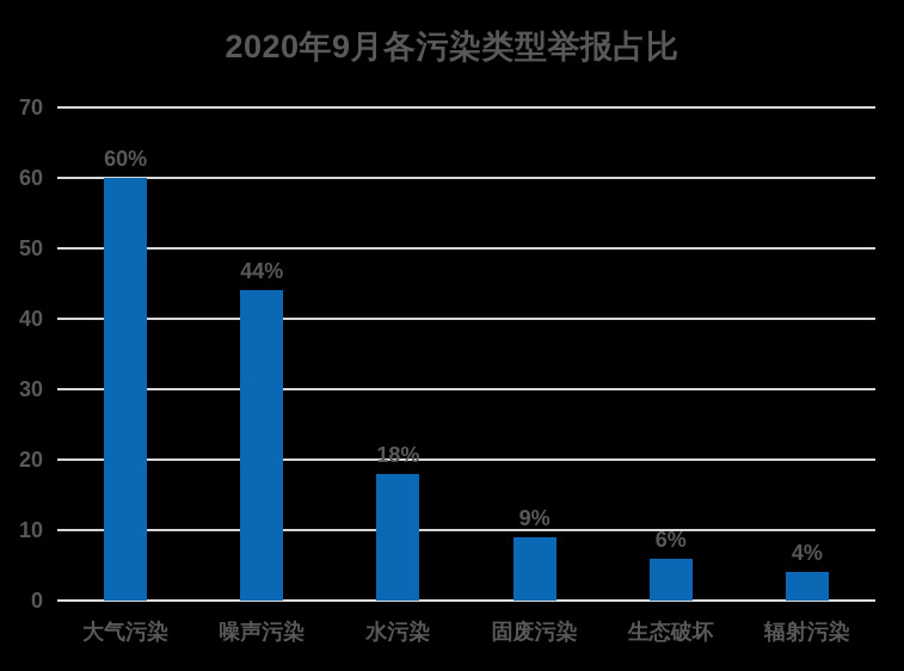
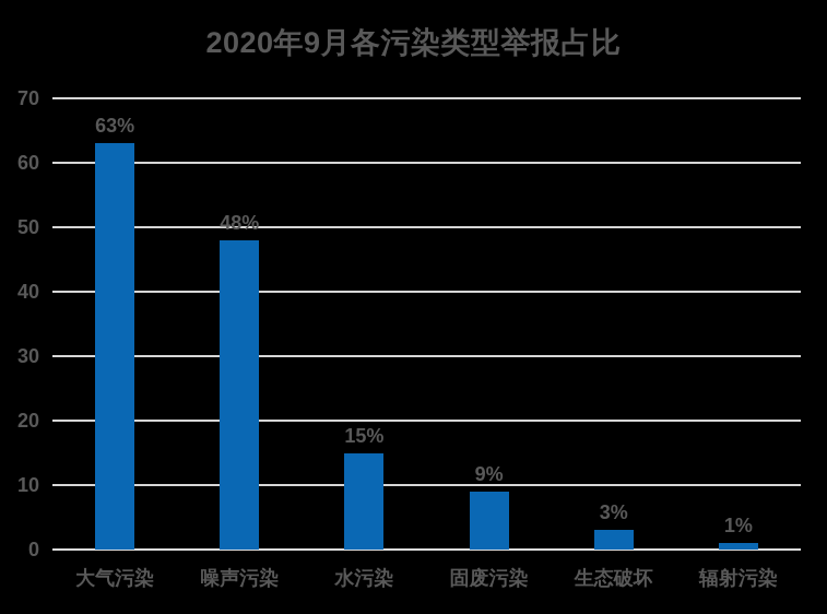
大气污染: 60% -> 63%
噪声污染: 44% -> 48%
水污染: 18% -> 15%
生态破坏: 6% -> 3%
辐射污染: 4% -> 1%
